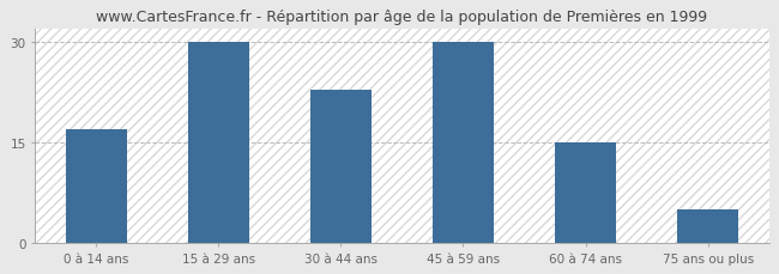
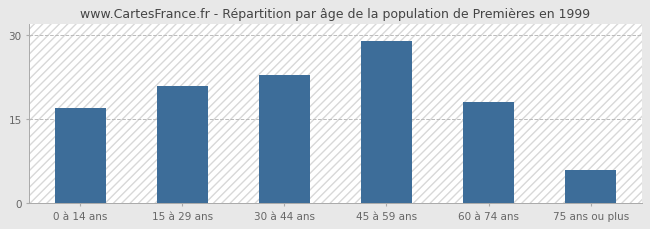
15 à 29 ans: 30 -> 21
45 à 59 ans: 30 -> 29
60 à 74 ans: 15 -> 18
75 ans ou plus: 5 -> 6
